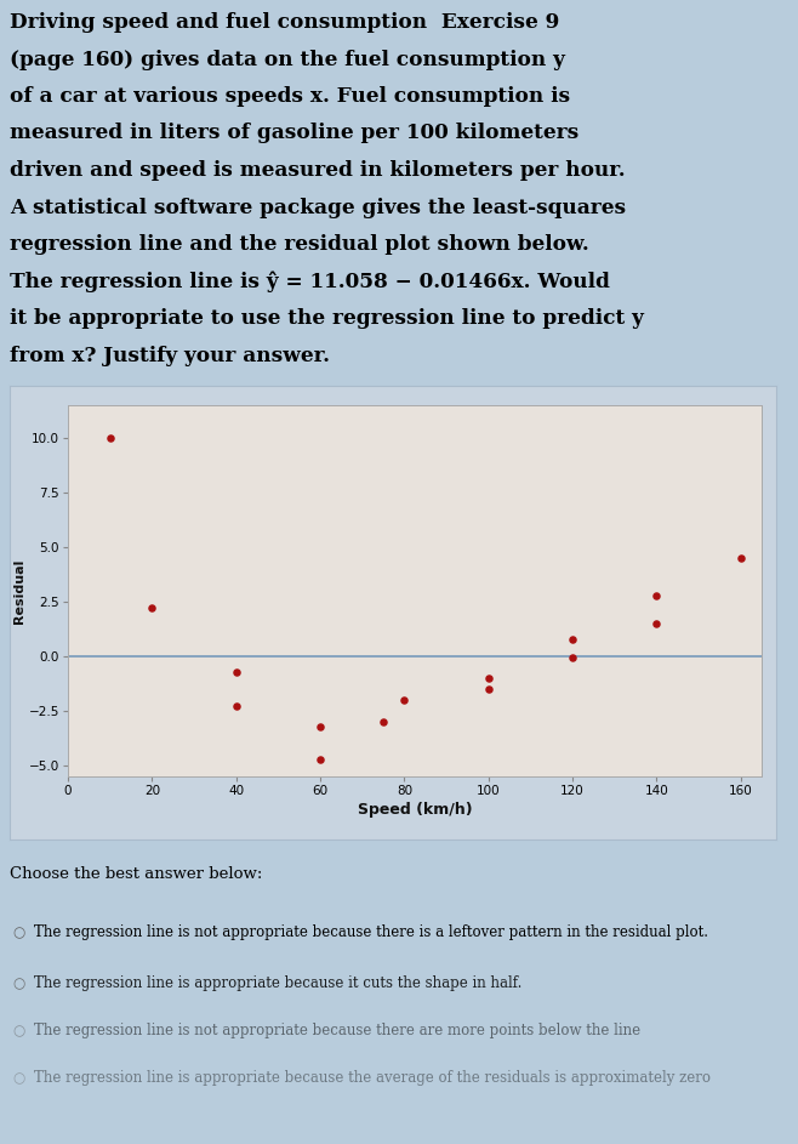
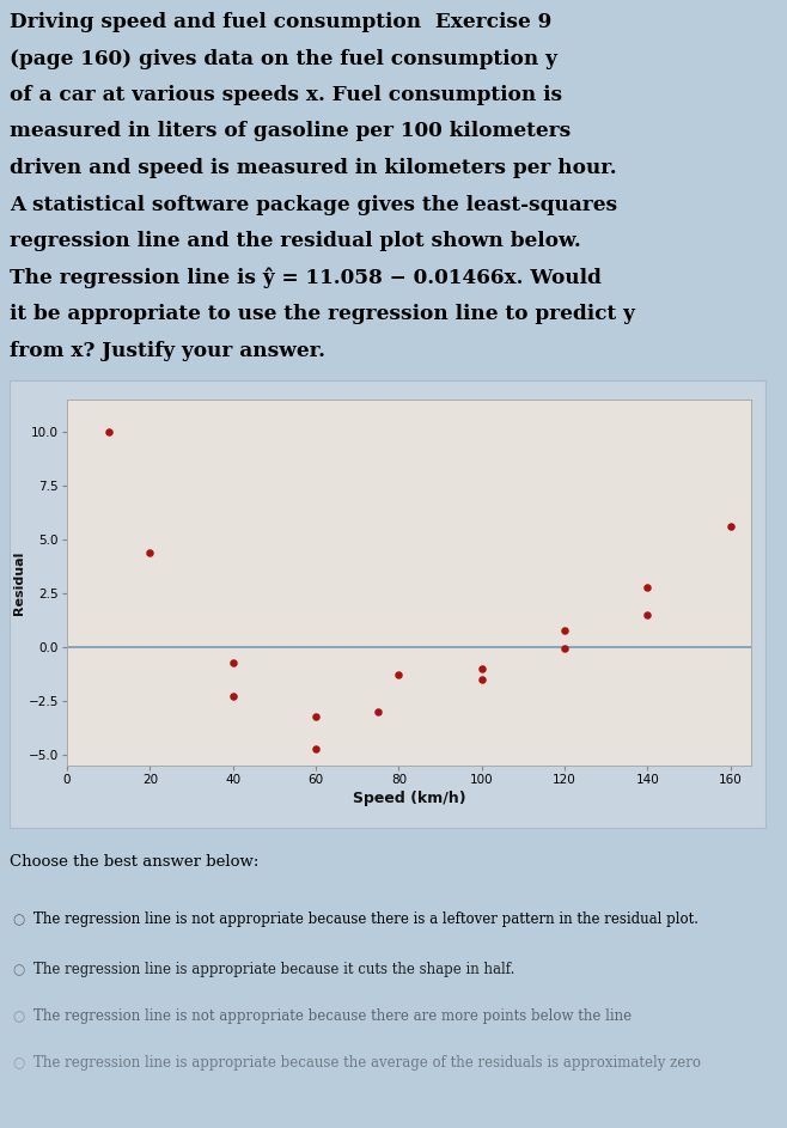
20: 2.2 -> 4.4
80: -2.0 -> -1.3
160: 4.5 -> 5.6
